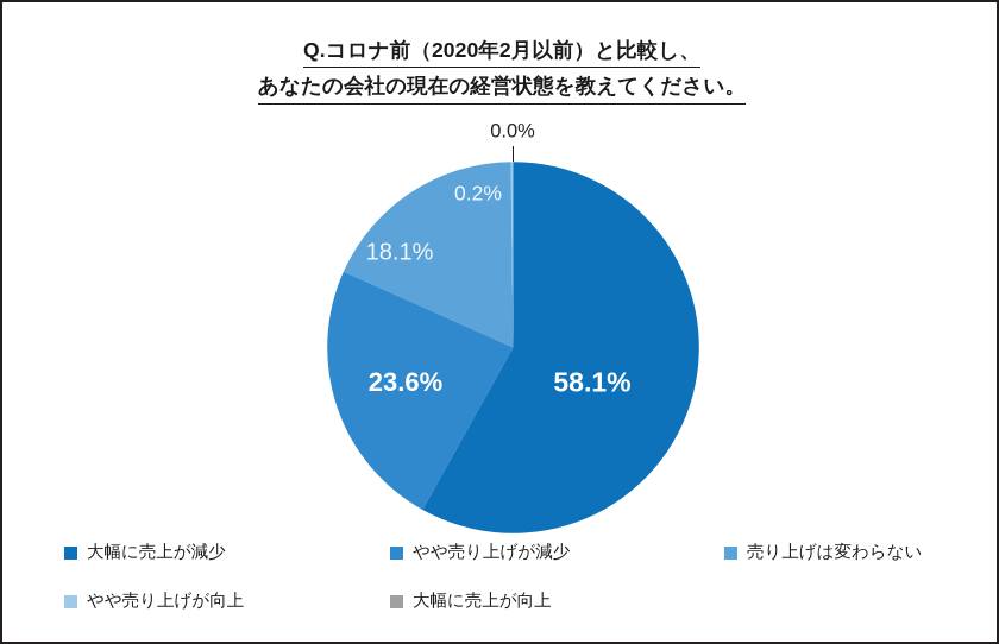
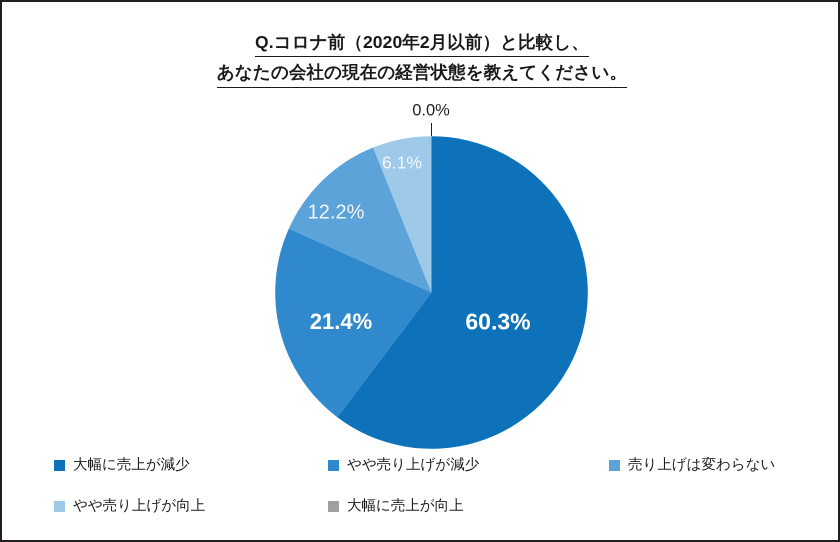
大幅に売上が減少: 58.1% -> 60.3%
やや売り上げが減少: 23.6% -> 21.4%
売り上げは変わらない: 18.1% -> 12.2%
やや売り上げが向上: 0.2% -> 6.1%
